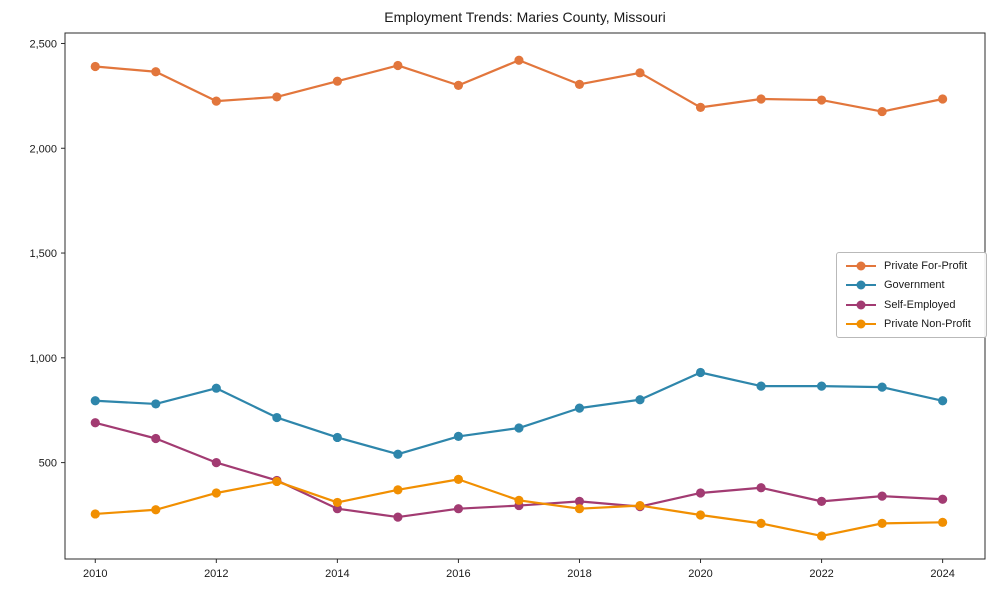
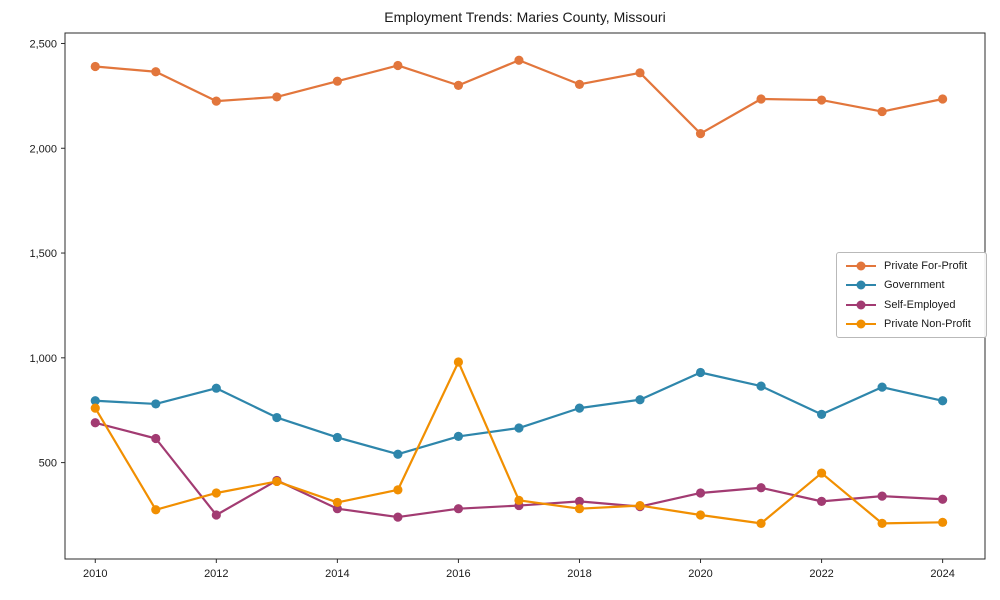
Private Non-Profit/2010: 260 -> 760
Self-Employed/2012: 500 -> 250
Private Non-Profit/2016: 420 -> 980
Private For-Profit/2020: 2200 -> 2070
Government/2022: 860 -> 730
Private Non-Profit/2022: 150 -> 450
